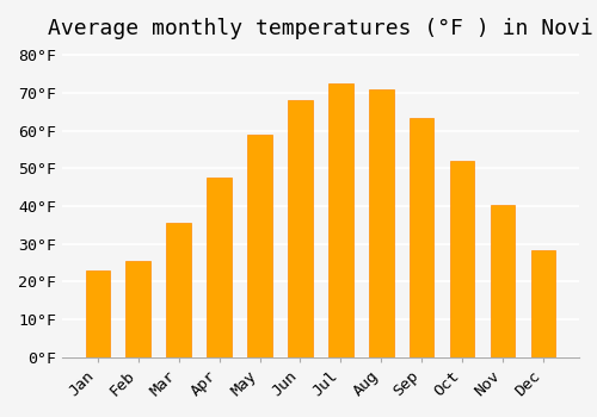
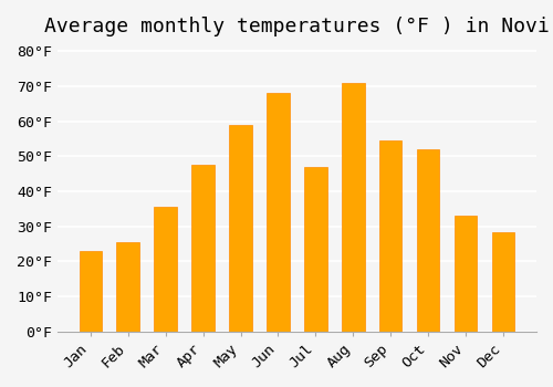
Jul: 72.5°F -> 47.0°F
Sep: 63.5°F -> 54.5°F
Nov: 40.5°F -> 33.0°F
